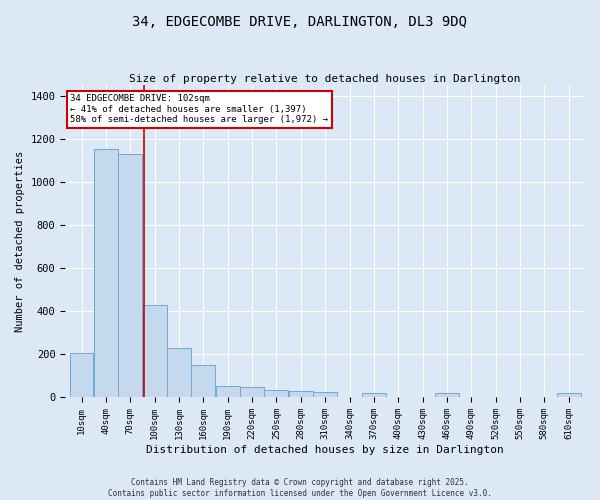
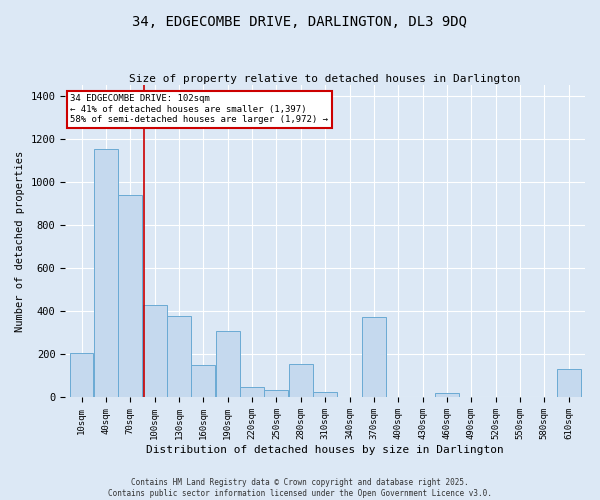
70sqm: 1130 -> 940
130sqm: 230 -> 380
190sqm: 55 -> 310
280sqm: 30 -> 155
370sqm: 20 -> 375
610sqm: 20 -> 130
